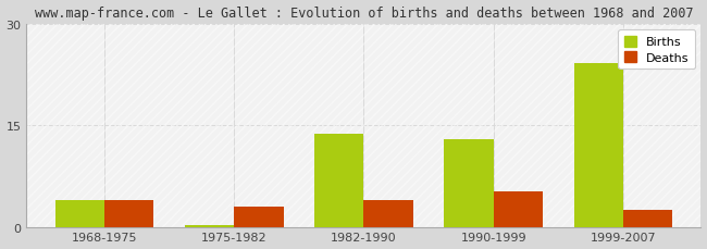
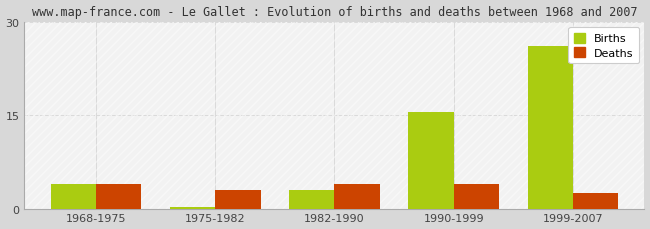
Births/1982-1990: 13.8 -> 3.0
Births/1990-1999: 13.0 -> 15.5
Deaths/1990-1999: 5.2 -> 4.0
Births/1999-2007: 24.2 -> 26.0
